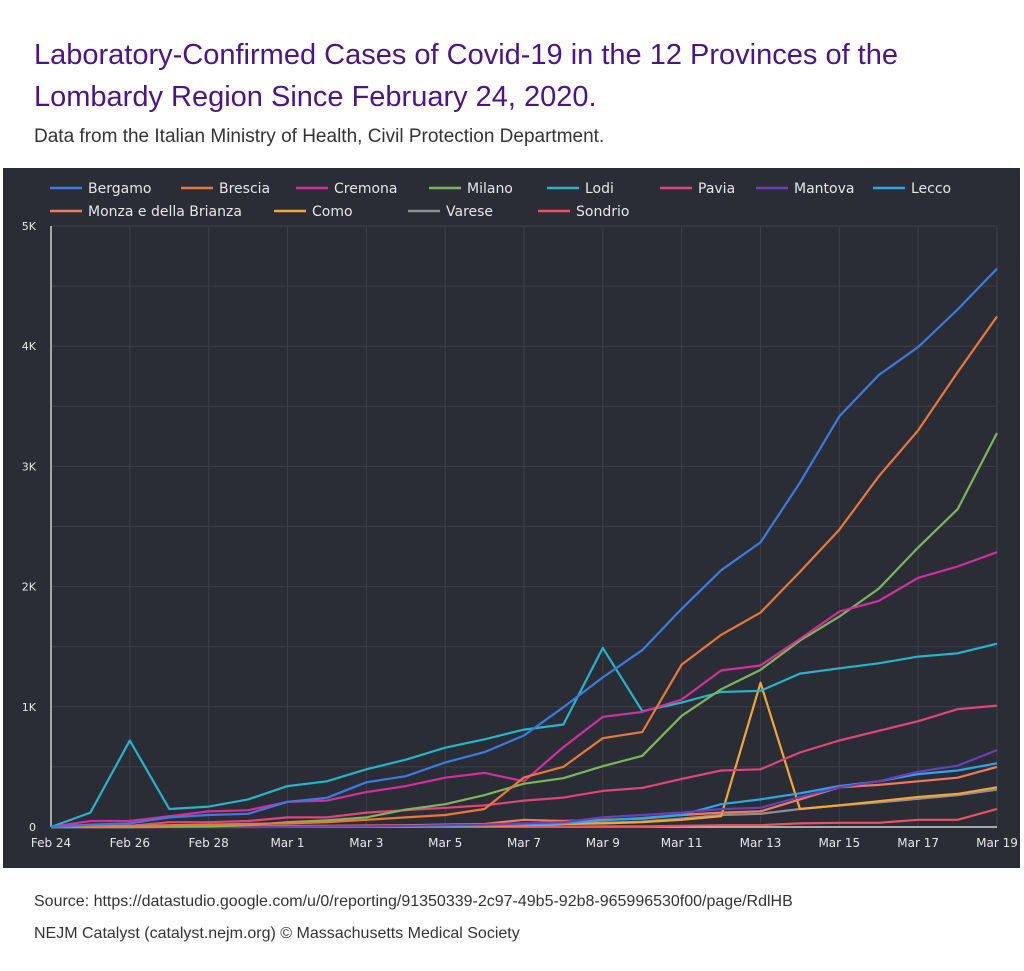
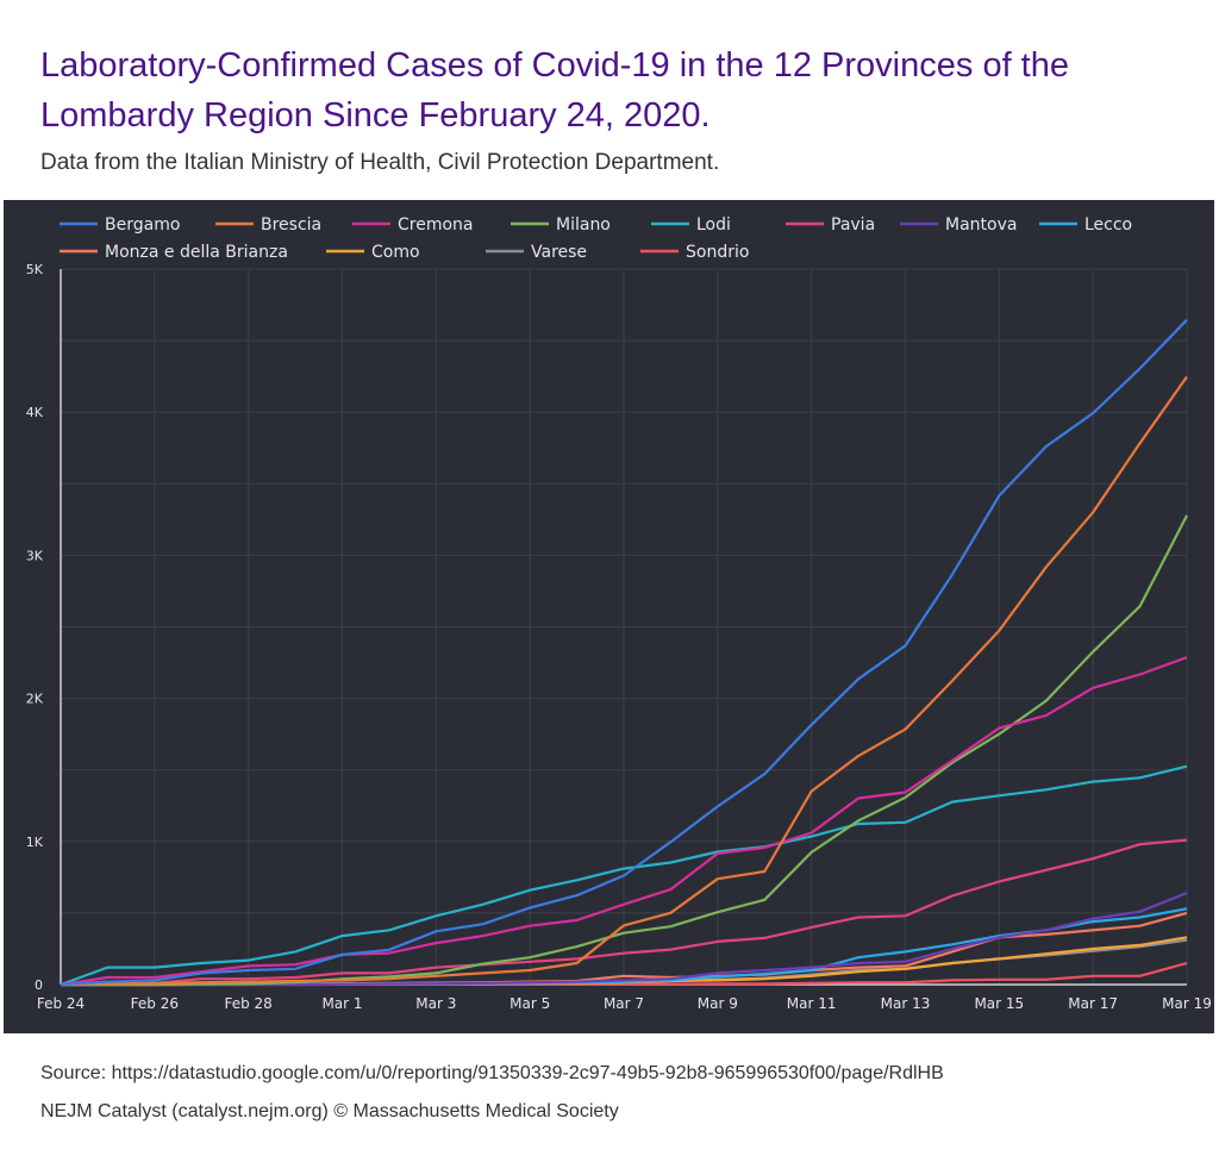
Lodi/Feb 26: 0.72K -> 0.12K
Cremona/Mar 7: 0.38K -> 0.56K
Lodi/Mar 9: 1.49K -> 0.93K
Como/Mar 13: 1.20K -> 0.11K
